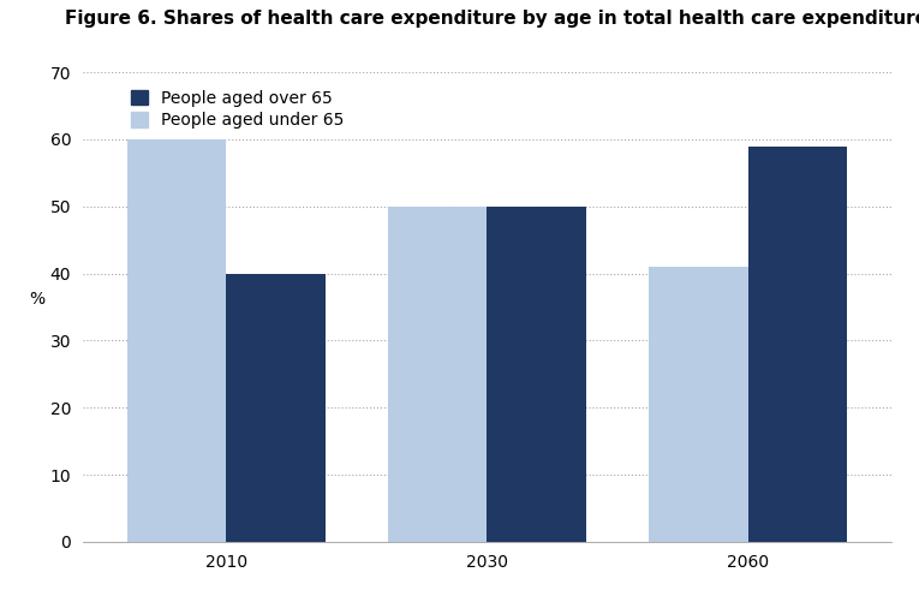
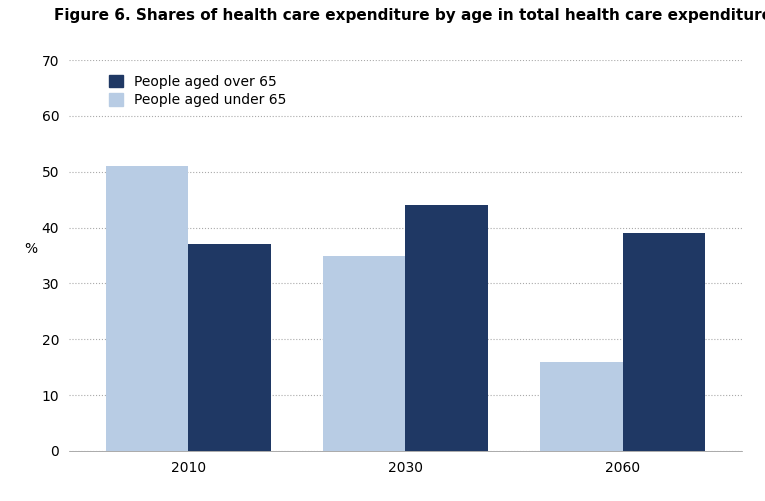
People aged under 65/2010: 60 -> 51
People aged over 65/2010: 40 -> 37
People aged under 65/2030: 50 -> 35
People aged over 65/2030: 50 -> 44
People aged under 65/2060: 41 -> 16
People aged over 65/2060: 59 -> 39
